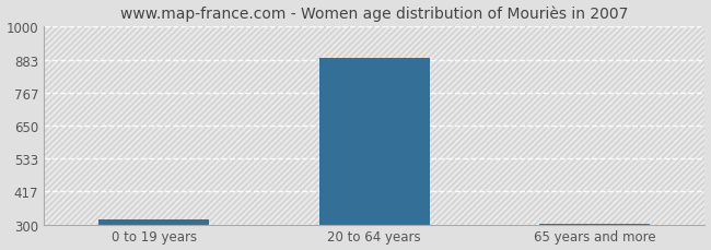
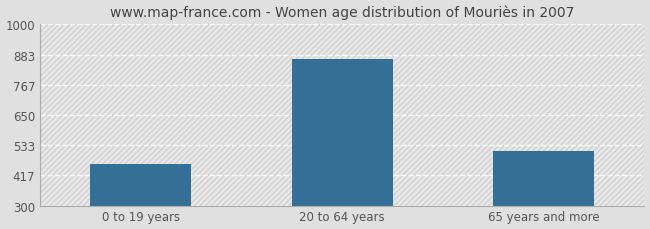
0 to 19 years: 316 -> 460
20 to 64 years: 891 -> 865
65 years and more: 304 -> 510
